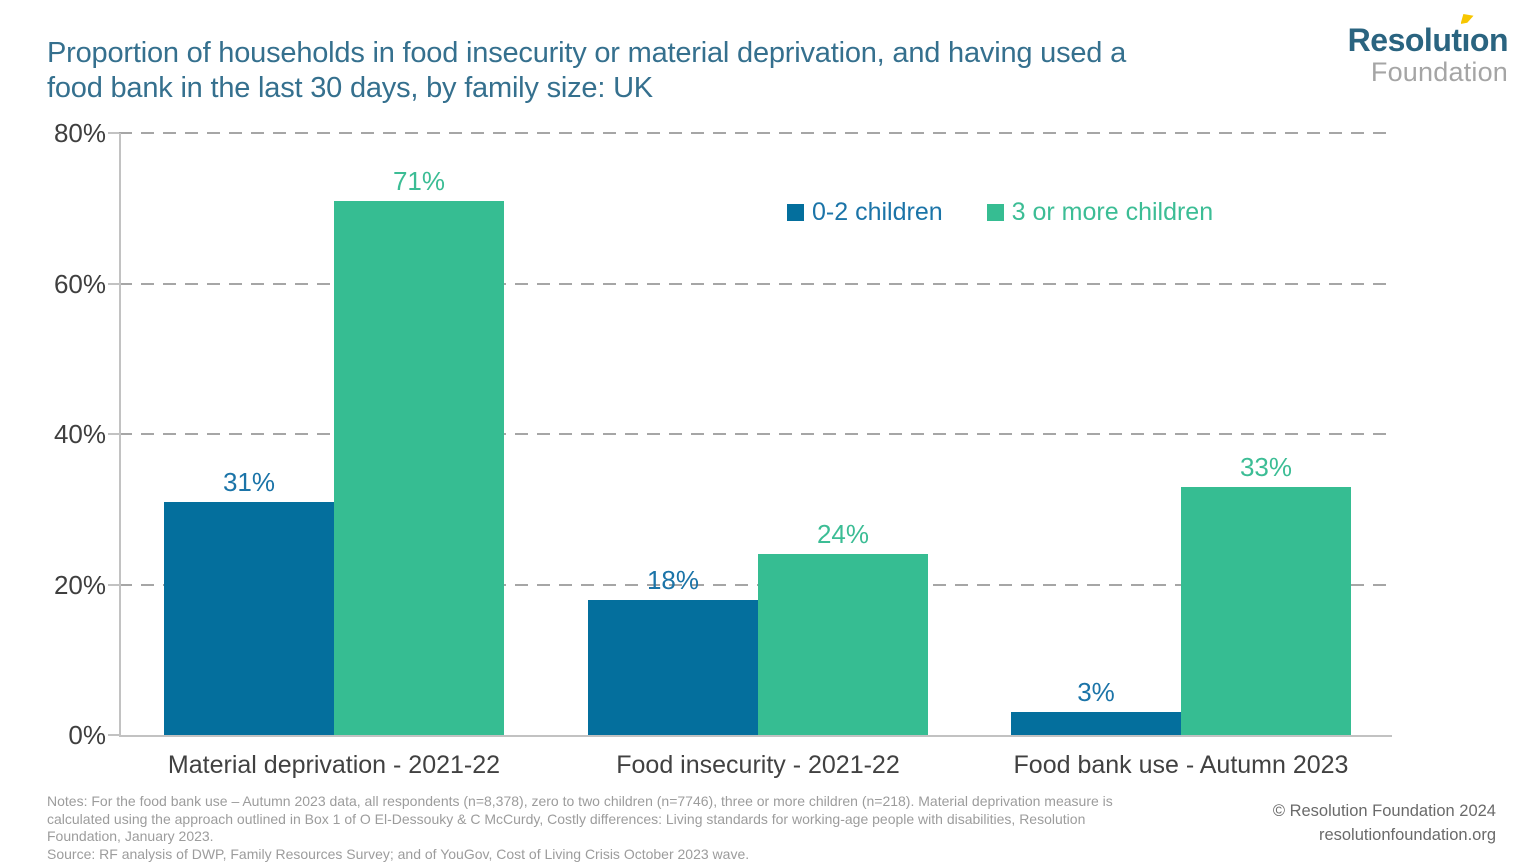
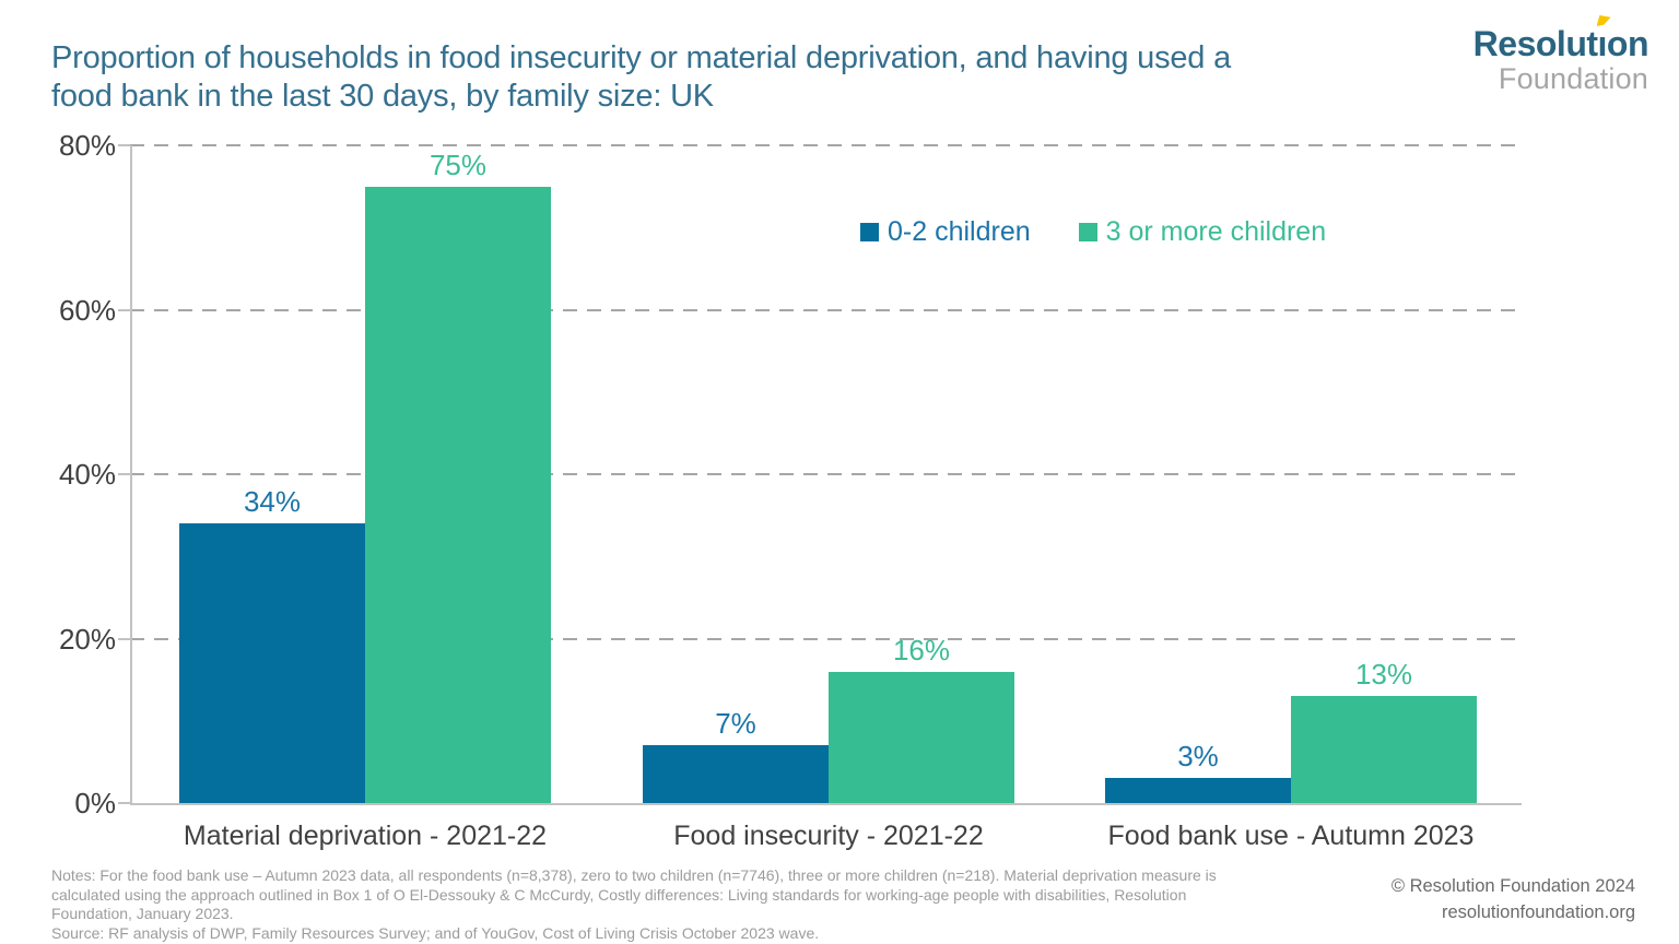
0-2 children/Material deprivation - 2021-22: 31% -> 34%
3 or more children/Material deprivation - 2021-22: 71% -> 75%
0-2 children/Food insecurity - 2021-22: 18% -> 7%
3 or more children/Food insecurity - 2021-22: 24% -> 16%
3 or more children/Food bank use - Autumn 2023: 33% -> 13%
